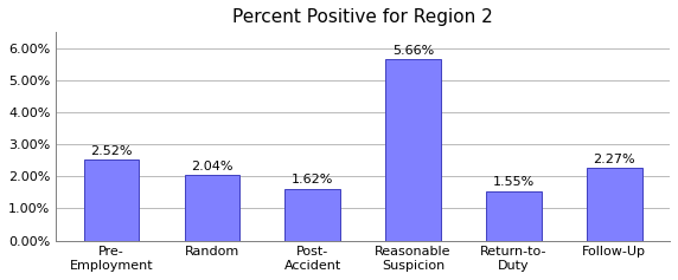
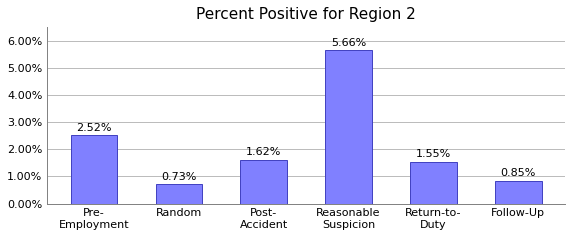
Random: 2.04% -> 0.73%
Follow-Up: 2.27% -> 0.85%
